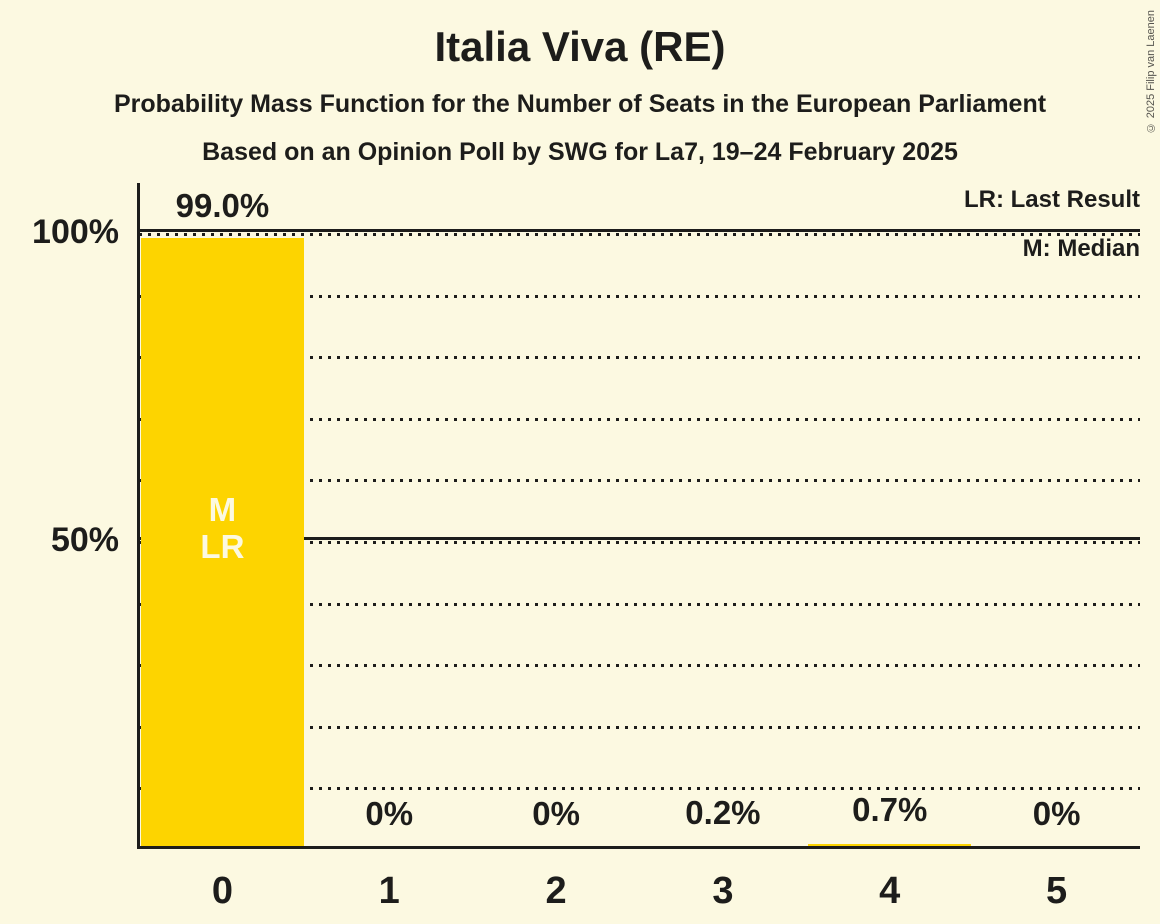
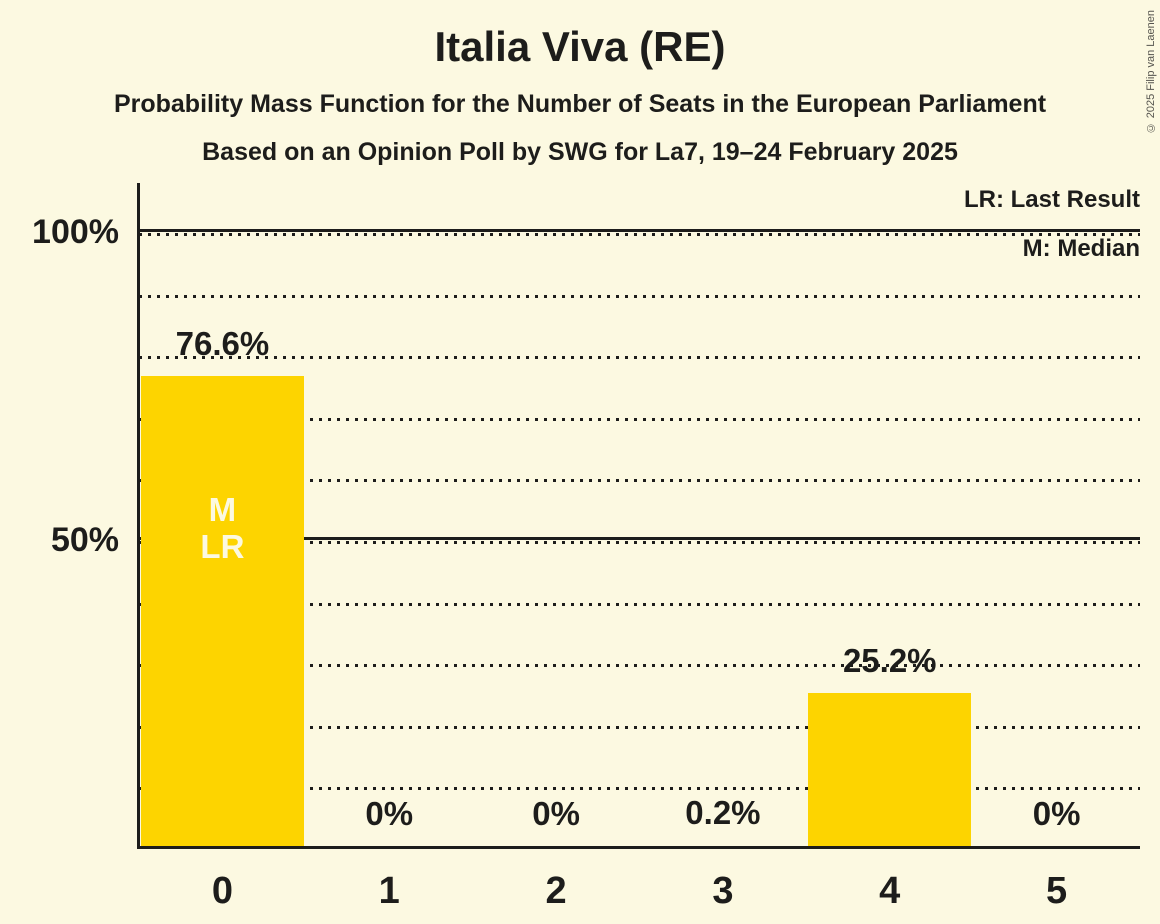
0: 99.0% -> 76.6%
4: 0.7% -> 25.2%
